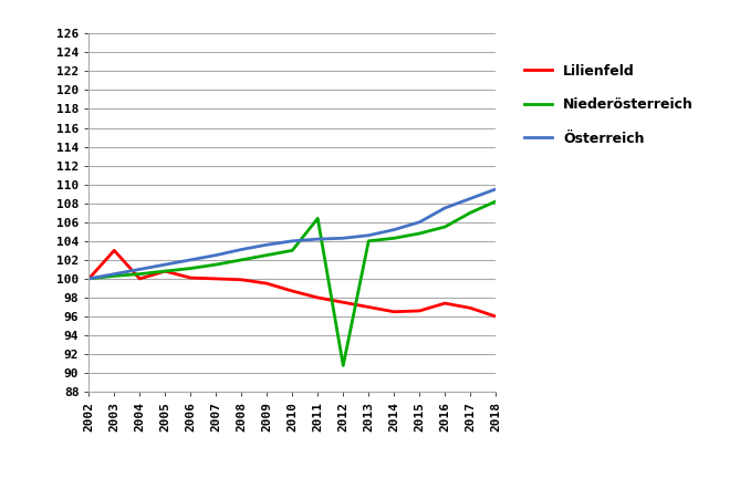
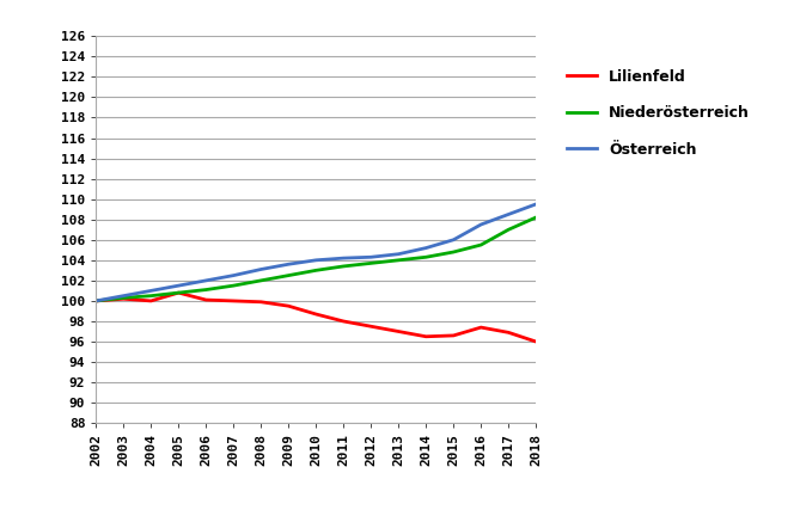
Lilienfeld/2003: 103.0 -> 100.2
Niederösterreich/2011: 106.4 -> 103.4
Niederösterreich/2012: 90.8 -> 103.7
